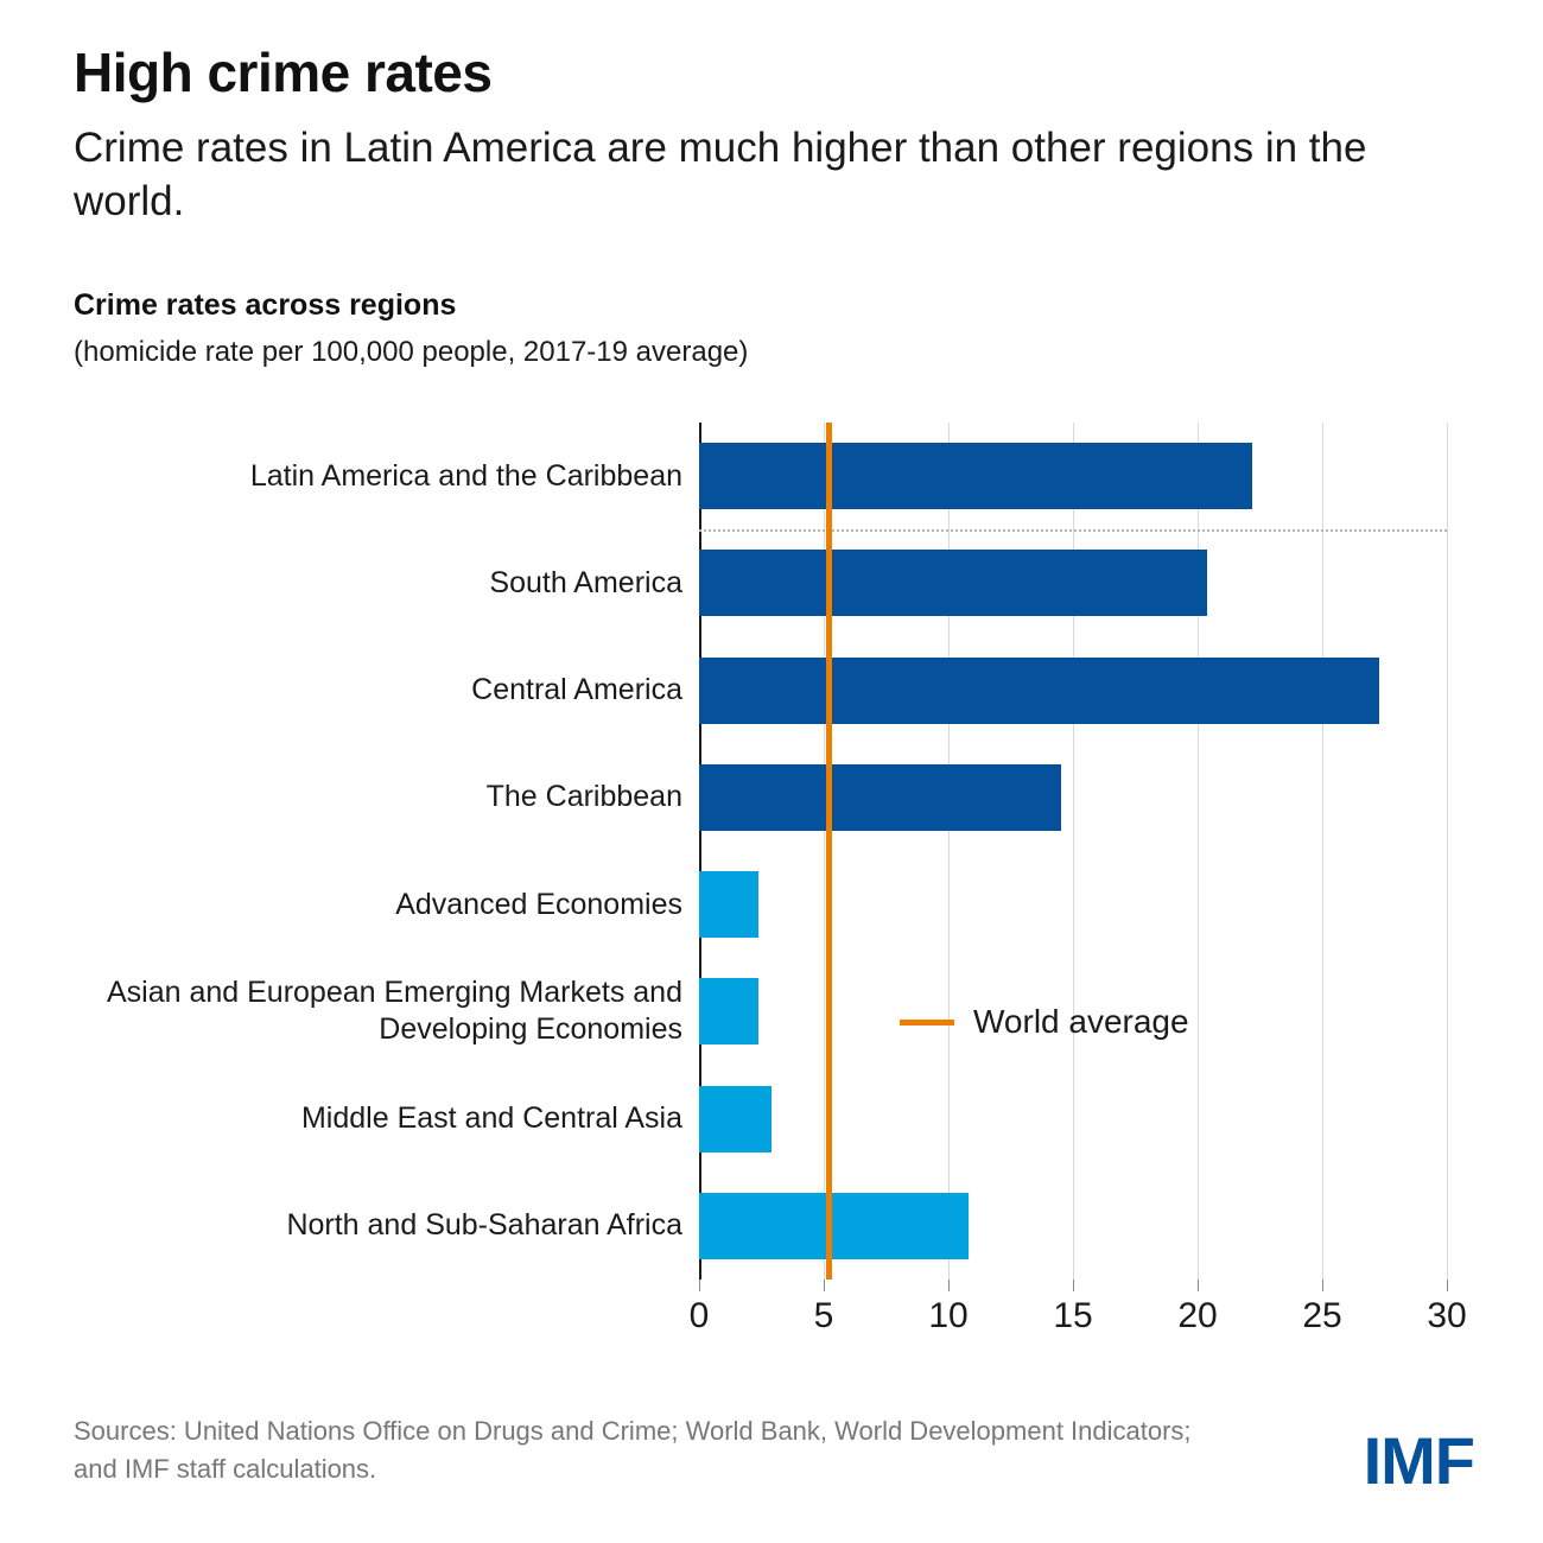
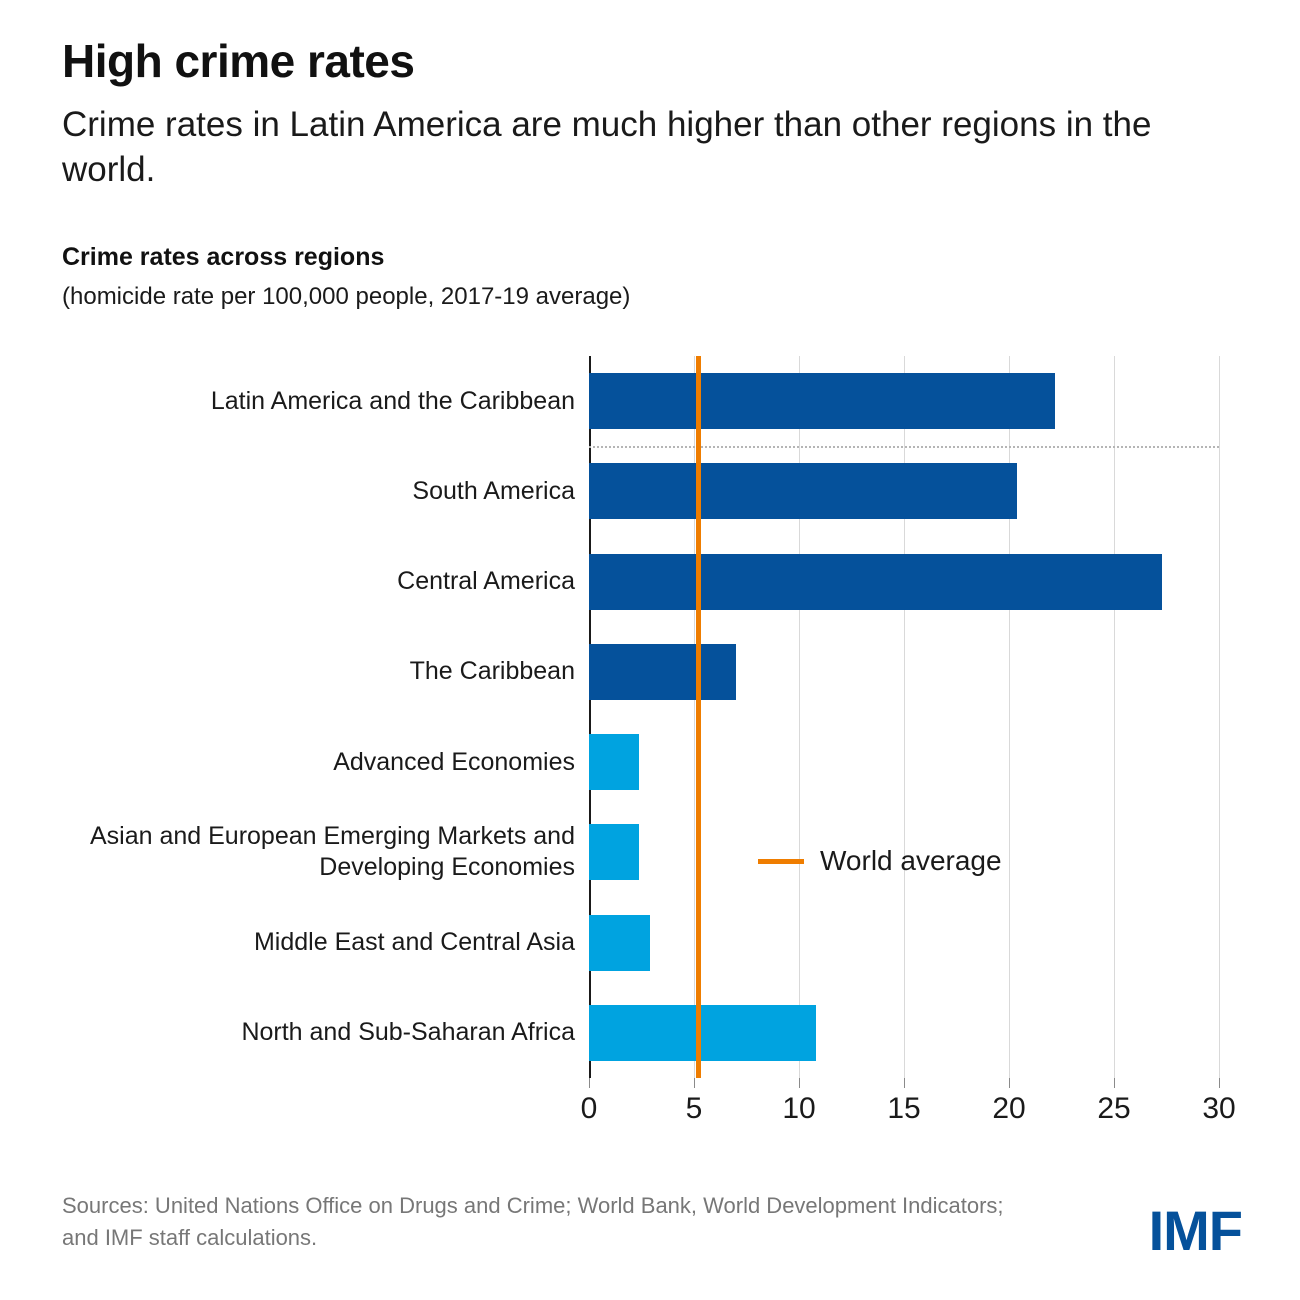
The Caribbean: 14.5 -> 7.0
